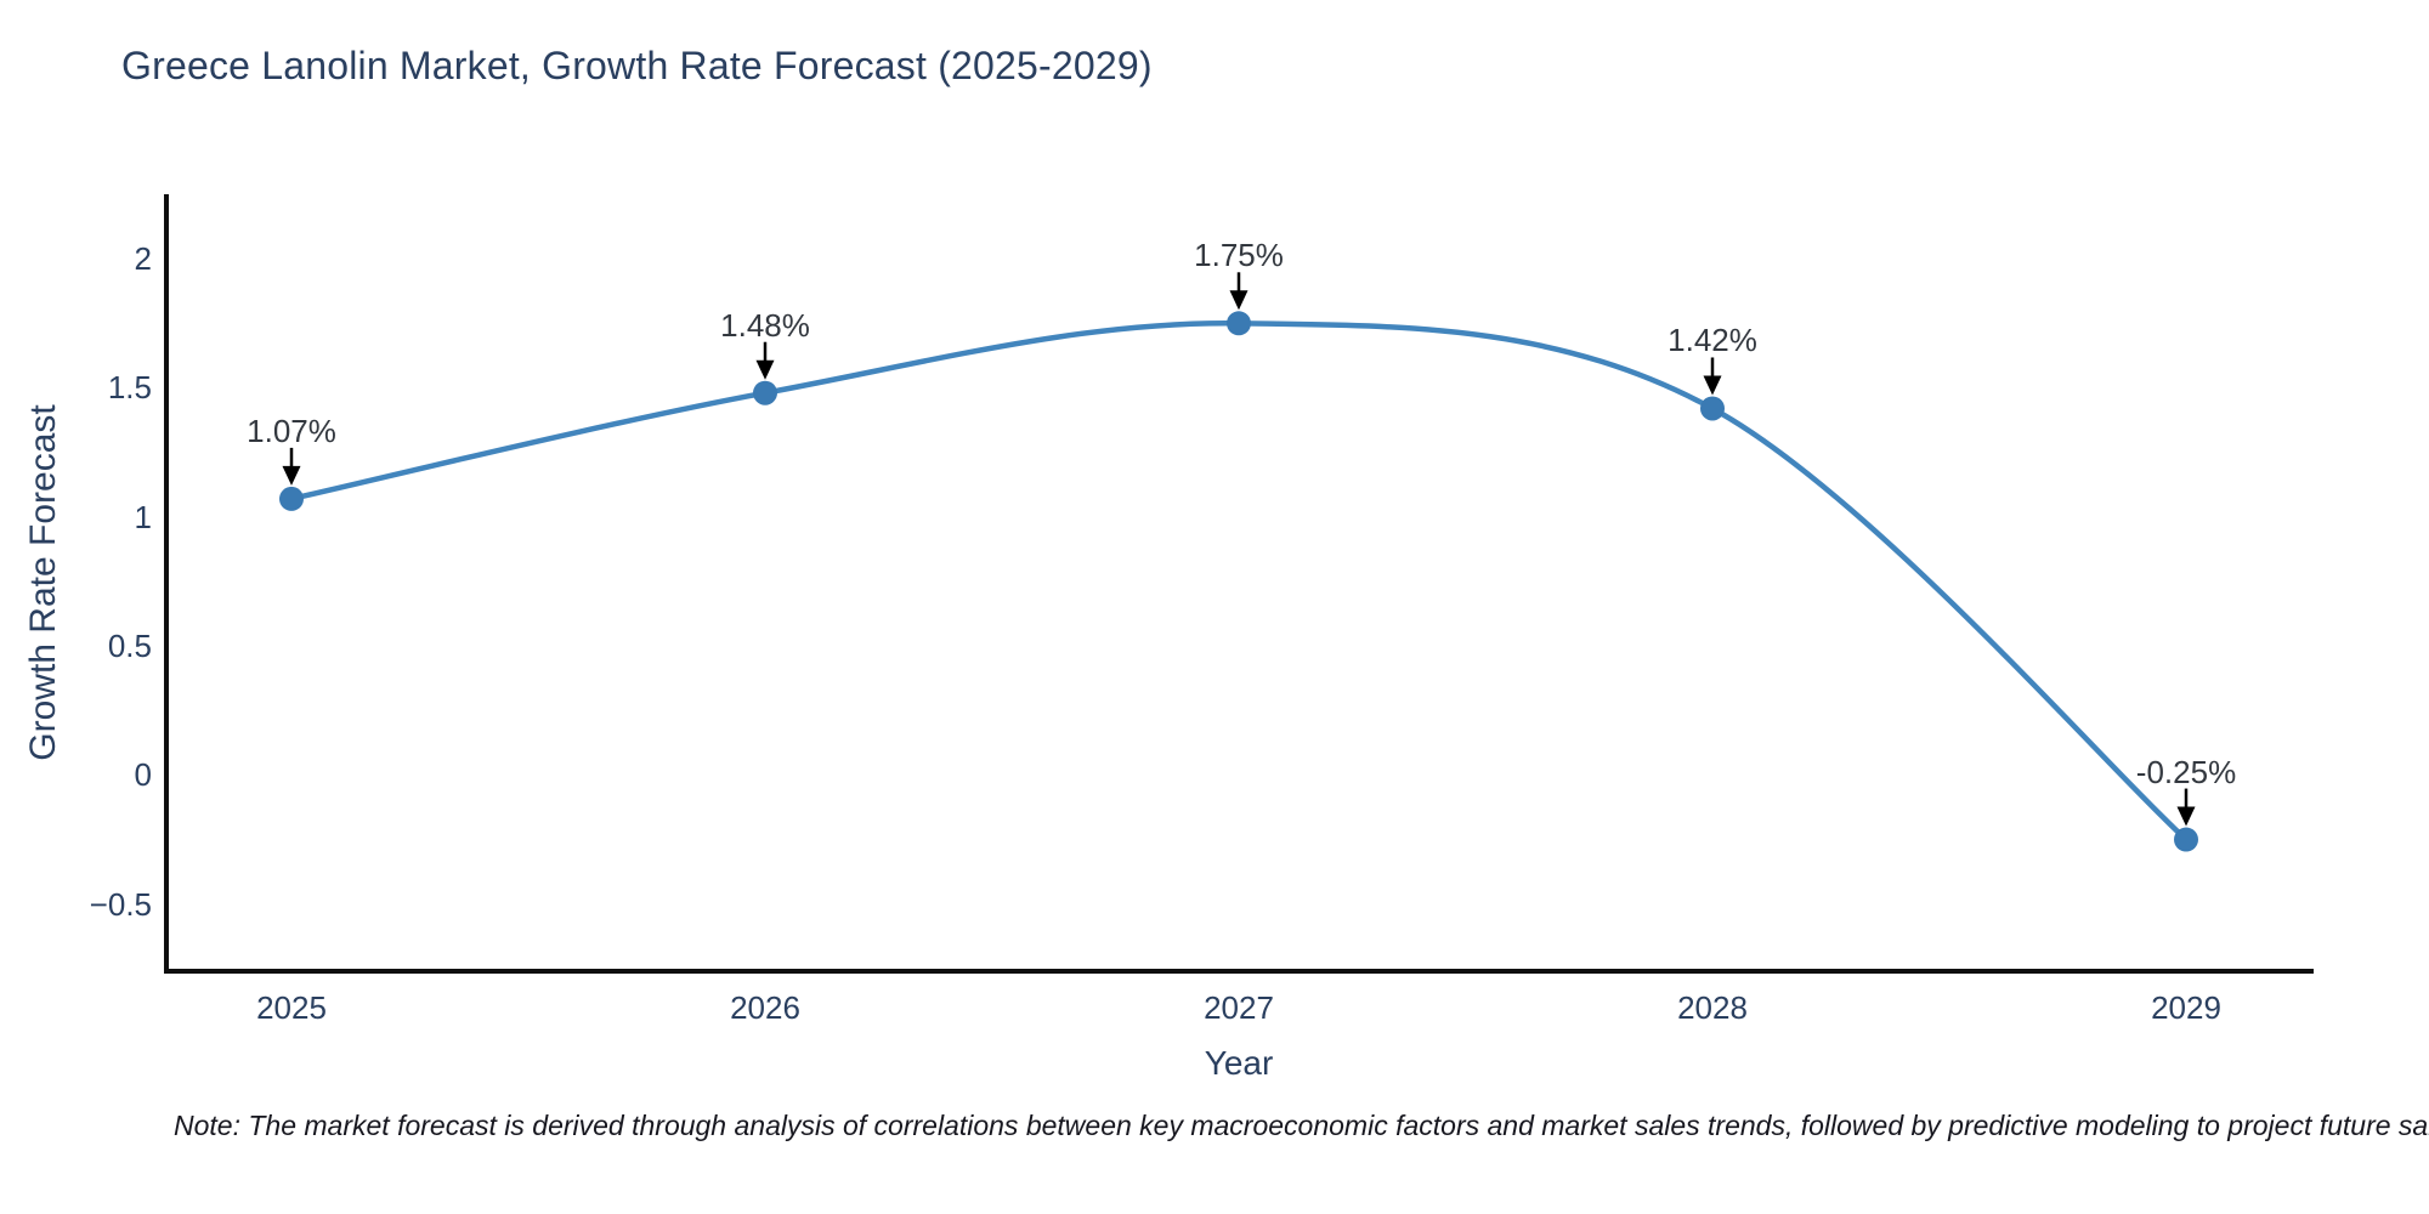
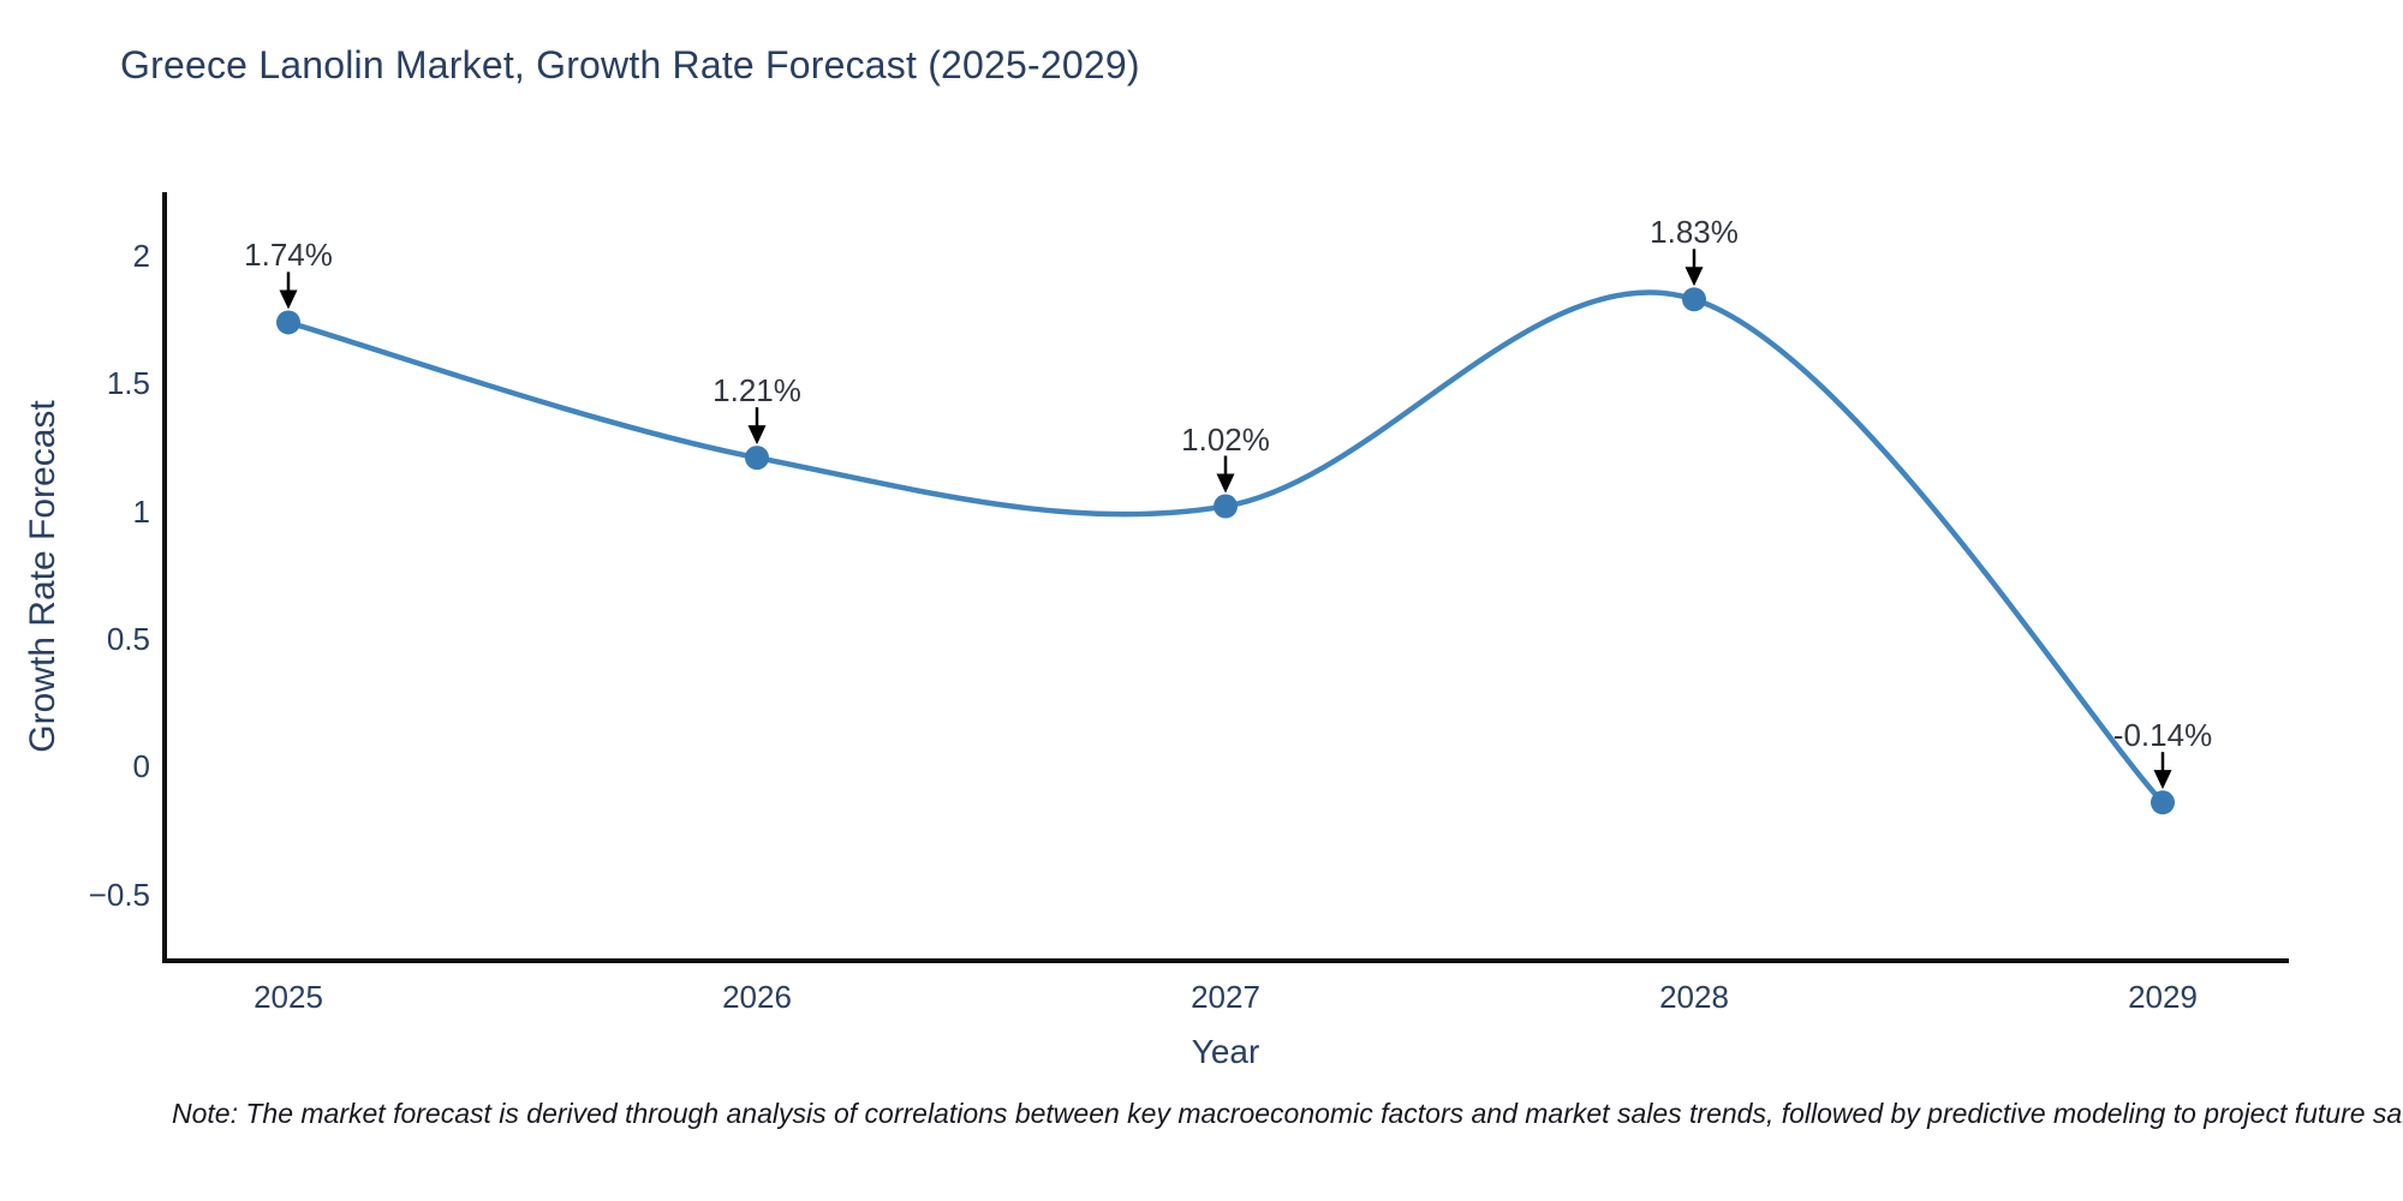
2025: 1.07% -> 1.74%
2026: 1.48% -> 1.21%
2027: 1.75% -> 1.02%
2028: 1.42% -> 1.83%
2029: -0.25% -> -0.14%
